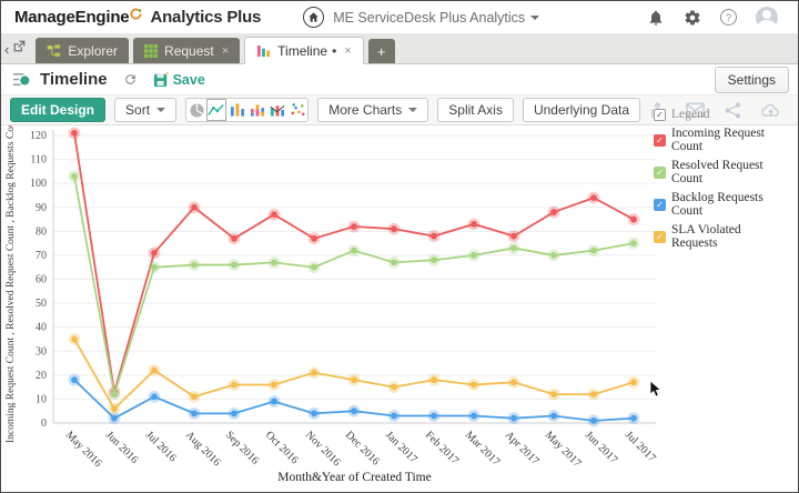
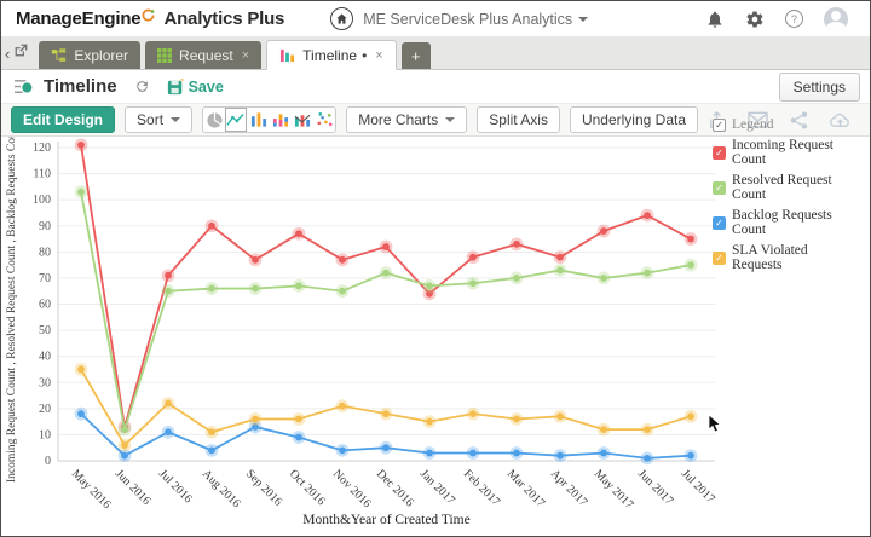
Backlog Requests Count/Sep 2016: 4 -> 13
Incoming Request Count/Jan 2017: 81 -> 64
